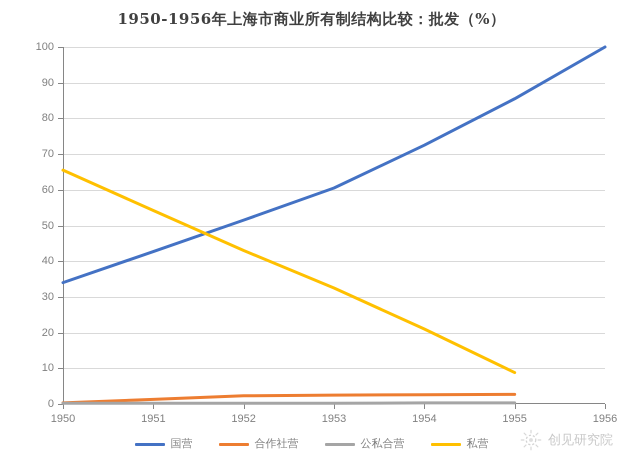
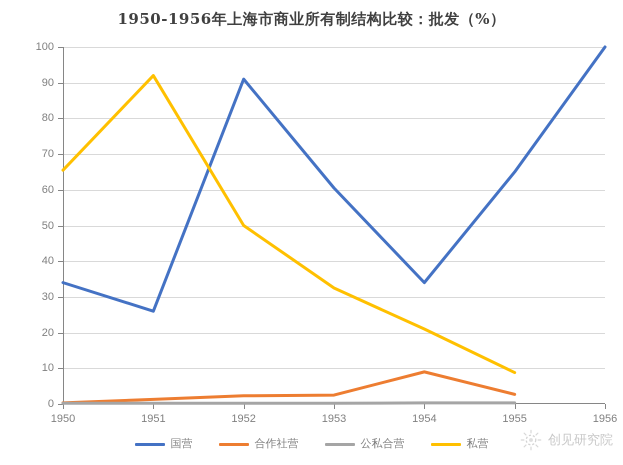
国营/1951: 43 -> 26
私营/1951: 54 -> 92
国营/1952: 52 -> 91
私营/1952: 43 -> 50
国营/1954: 72 -> 34
合作社营/1954: 3 -> 9
国营/1955: 86 -> 65
